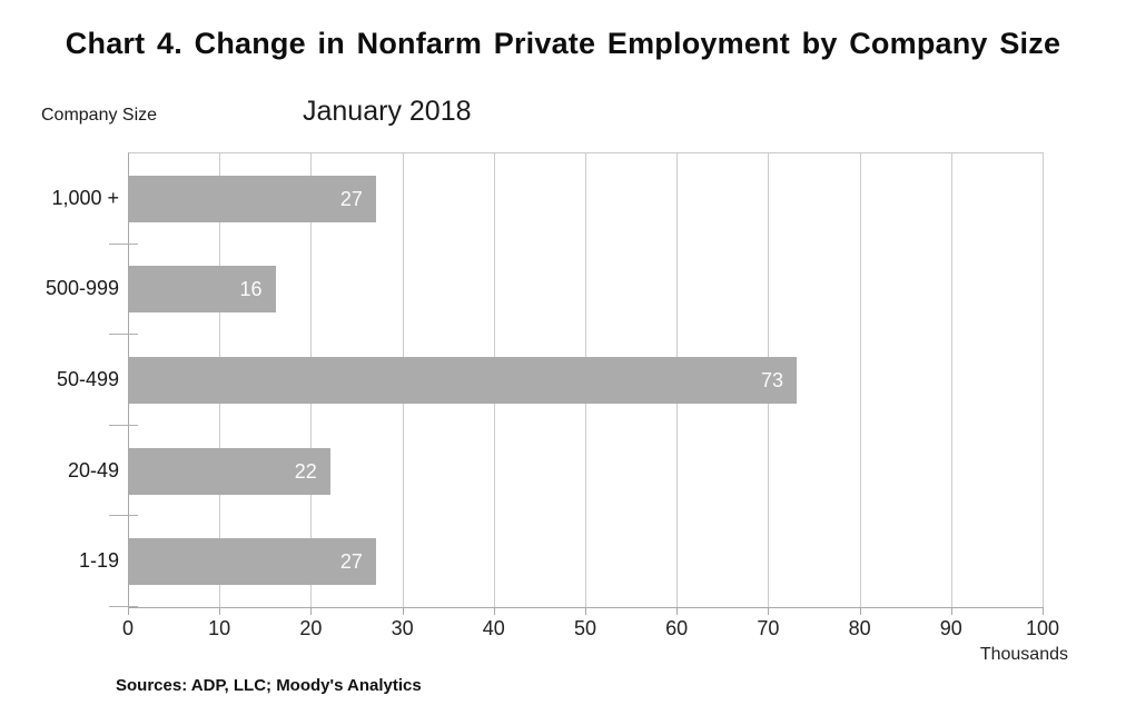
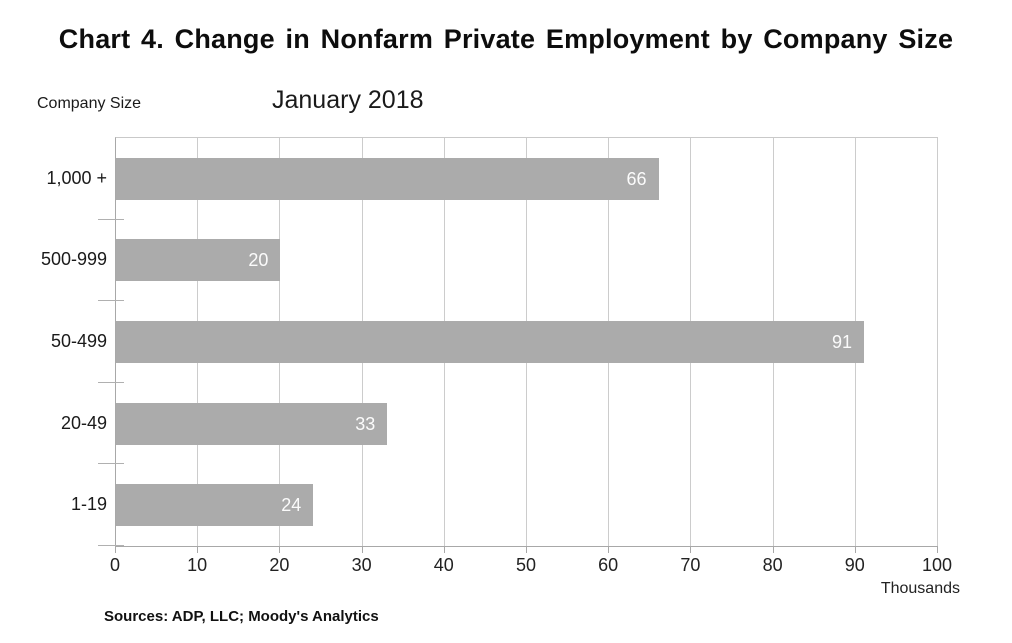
1,000 +: 27 -> 66
500-999: 16 -> 20
50-499: 73 -> 91
20-49: 22 -> 33
1-19: 27 -> 24
